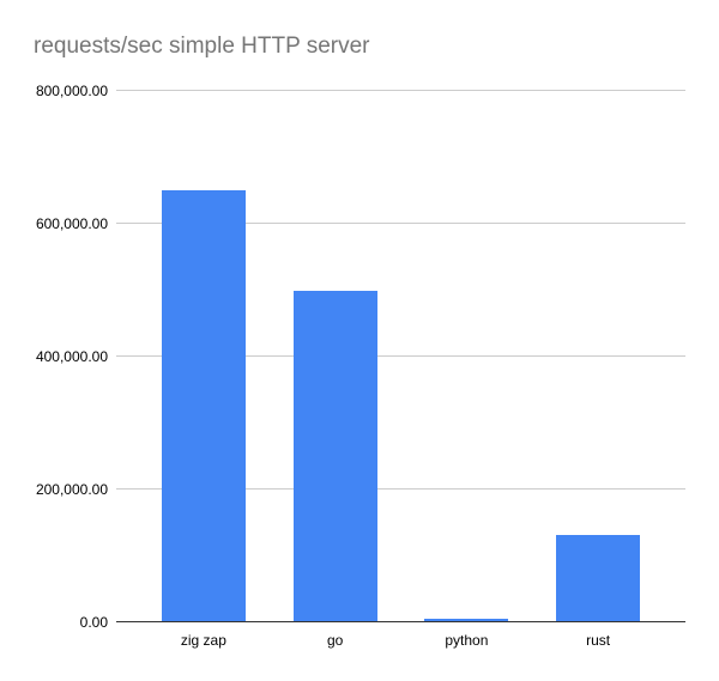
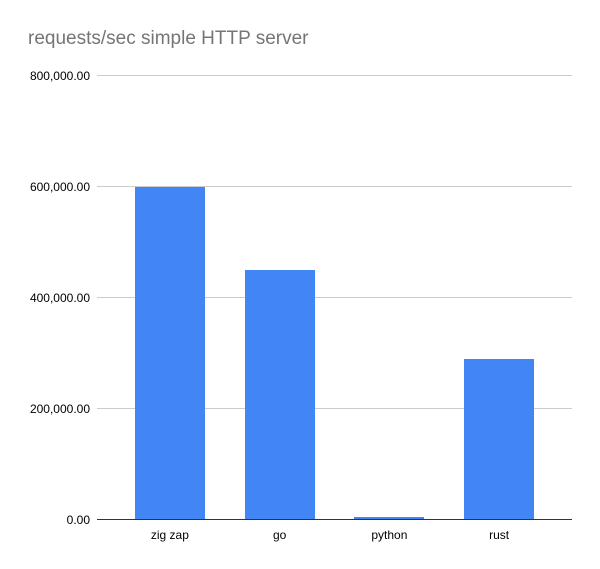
zig zap: 650000 -> 600000
go: 500000 -> 450000
rust: 130000 -> 290000
